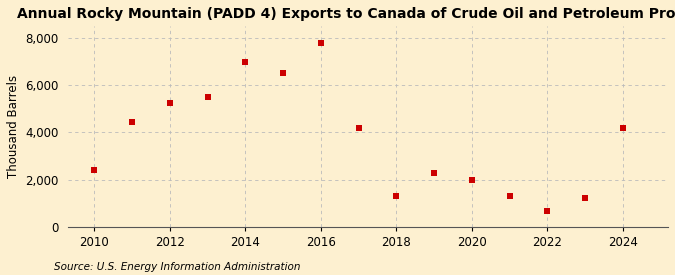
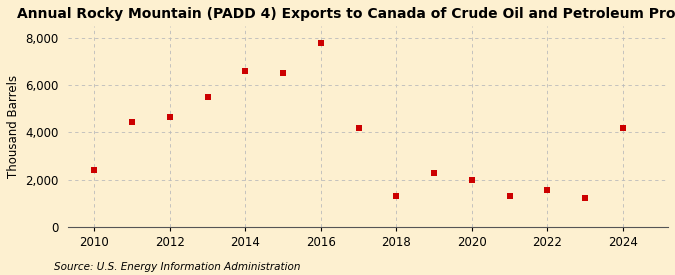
2012: 5,250 -> 4,650
2014: 7,000 -> 6,600
2022: 650 -> 1,550
